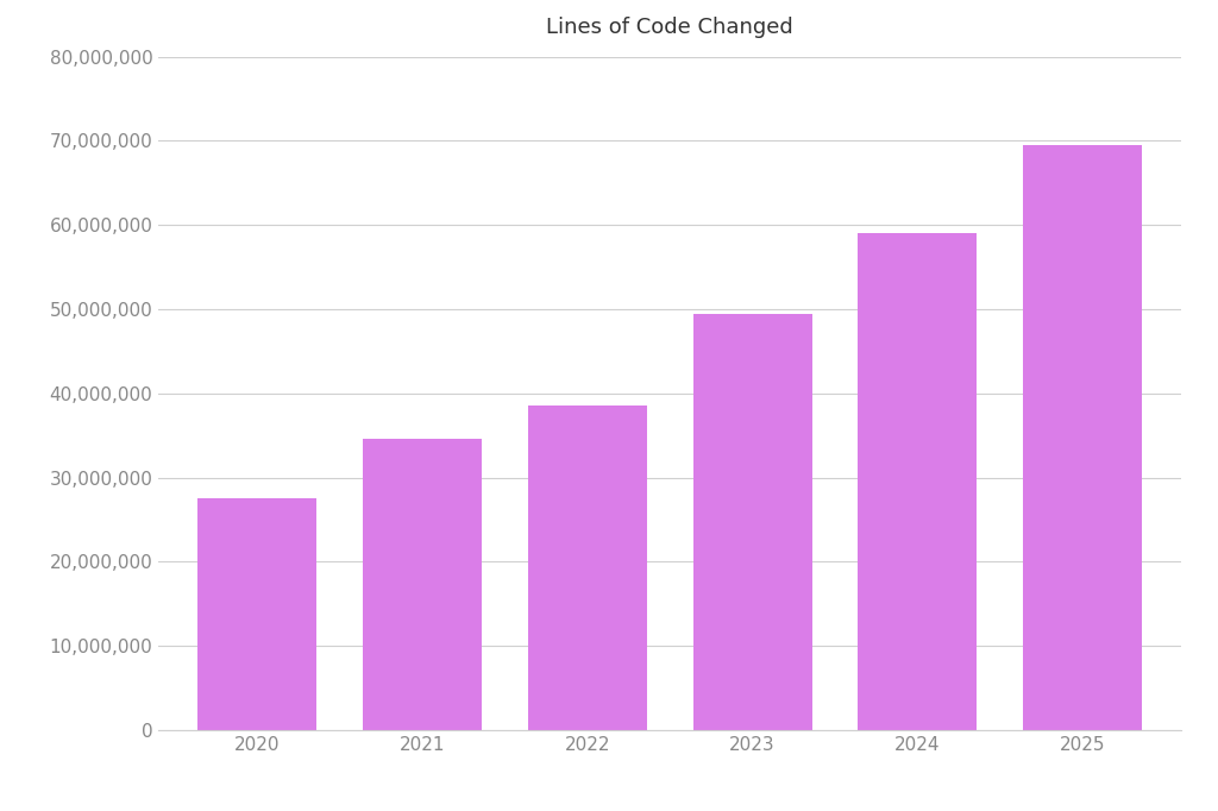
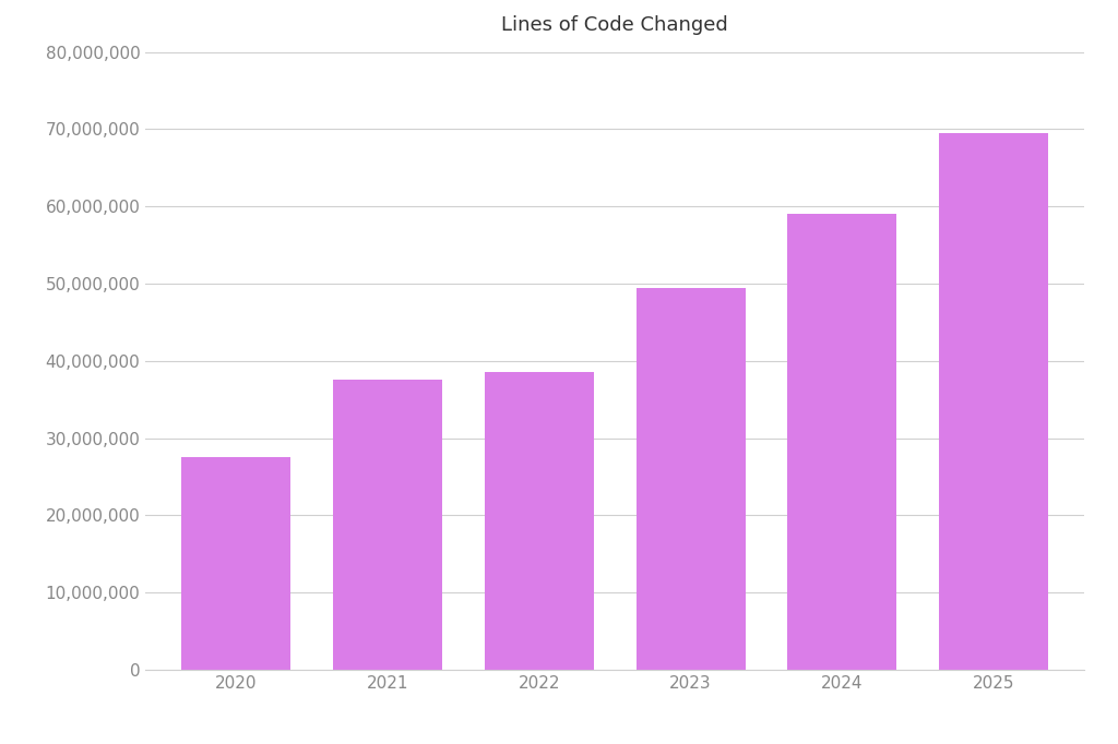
2021: 34,600,000 -> 37,500,000
